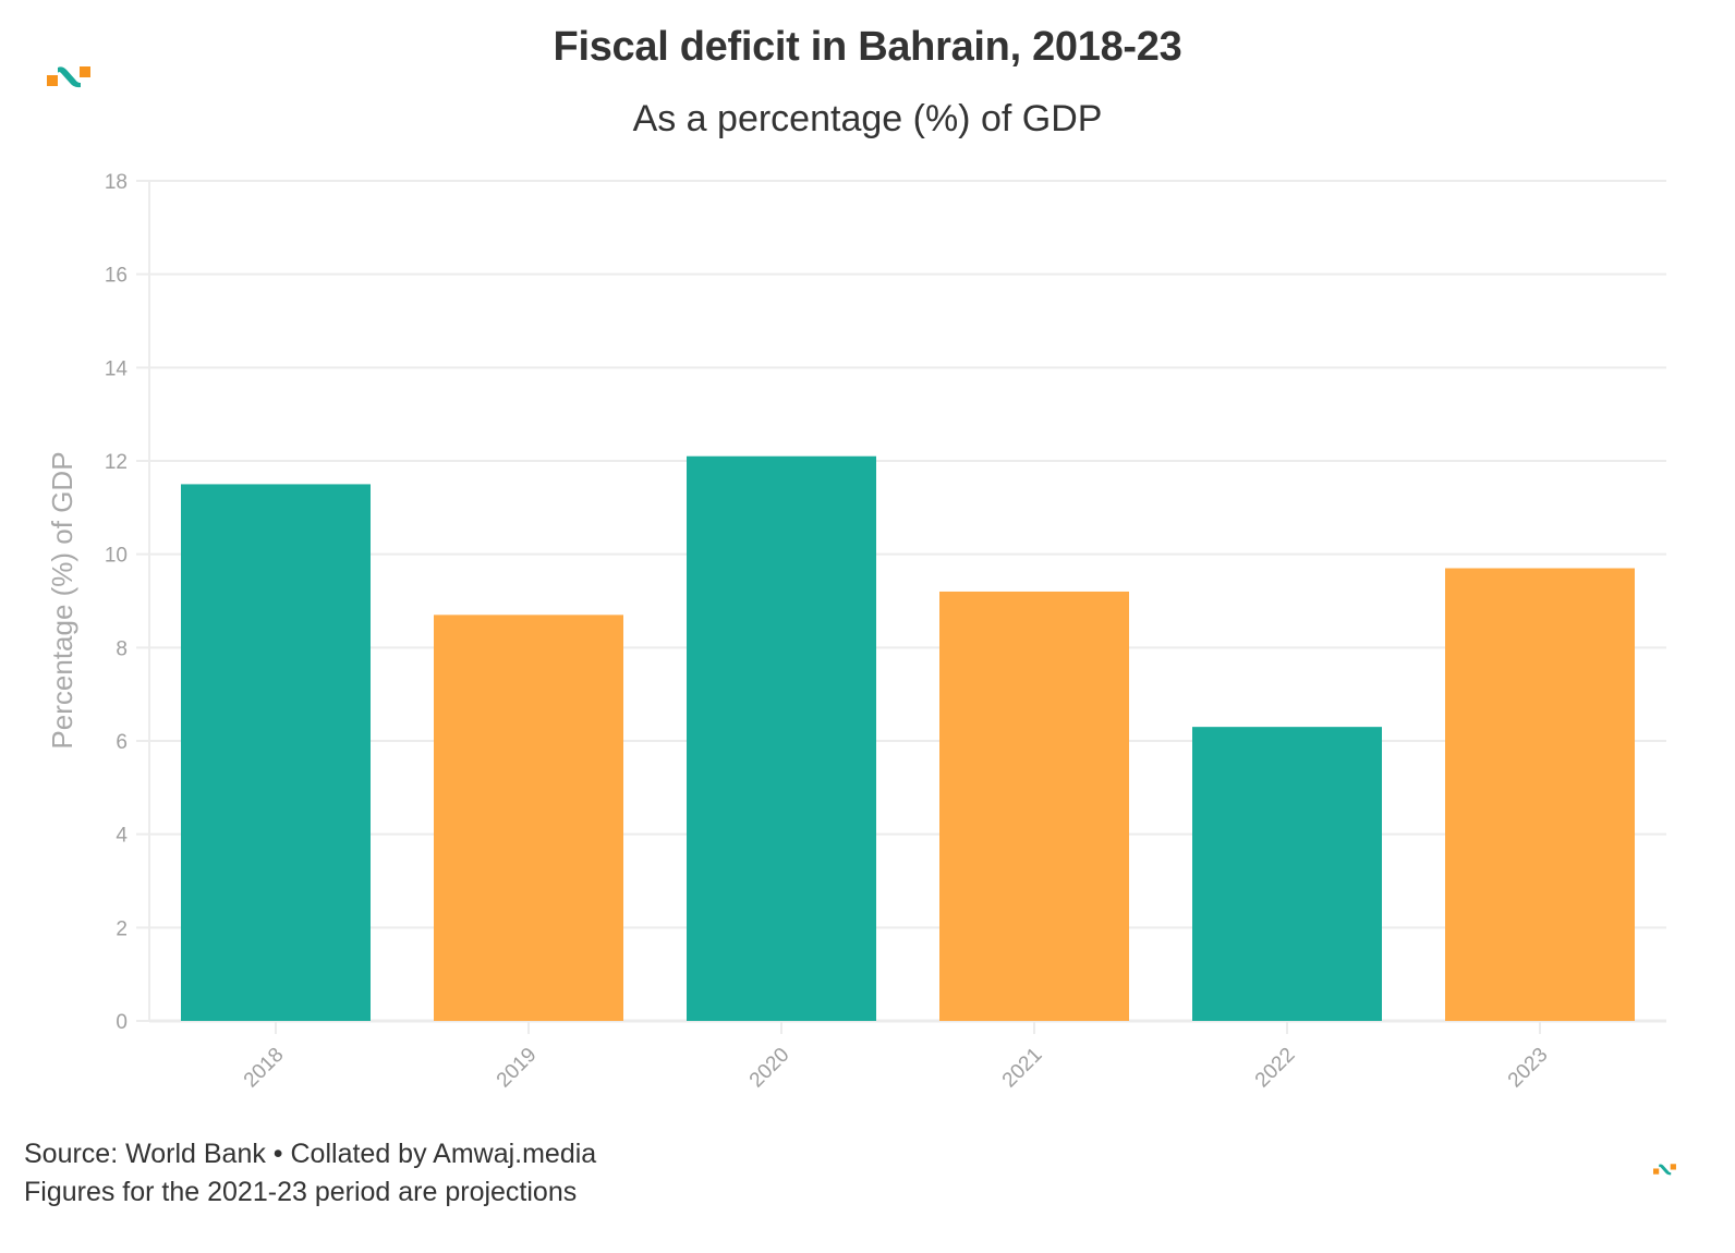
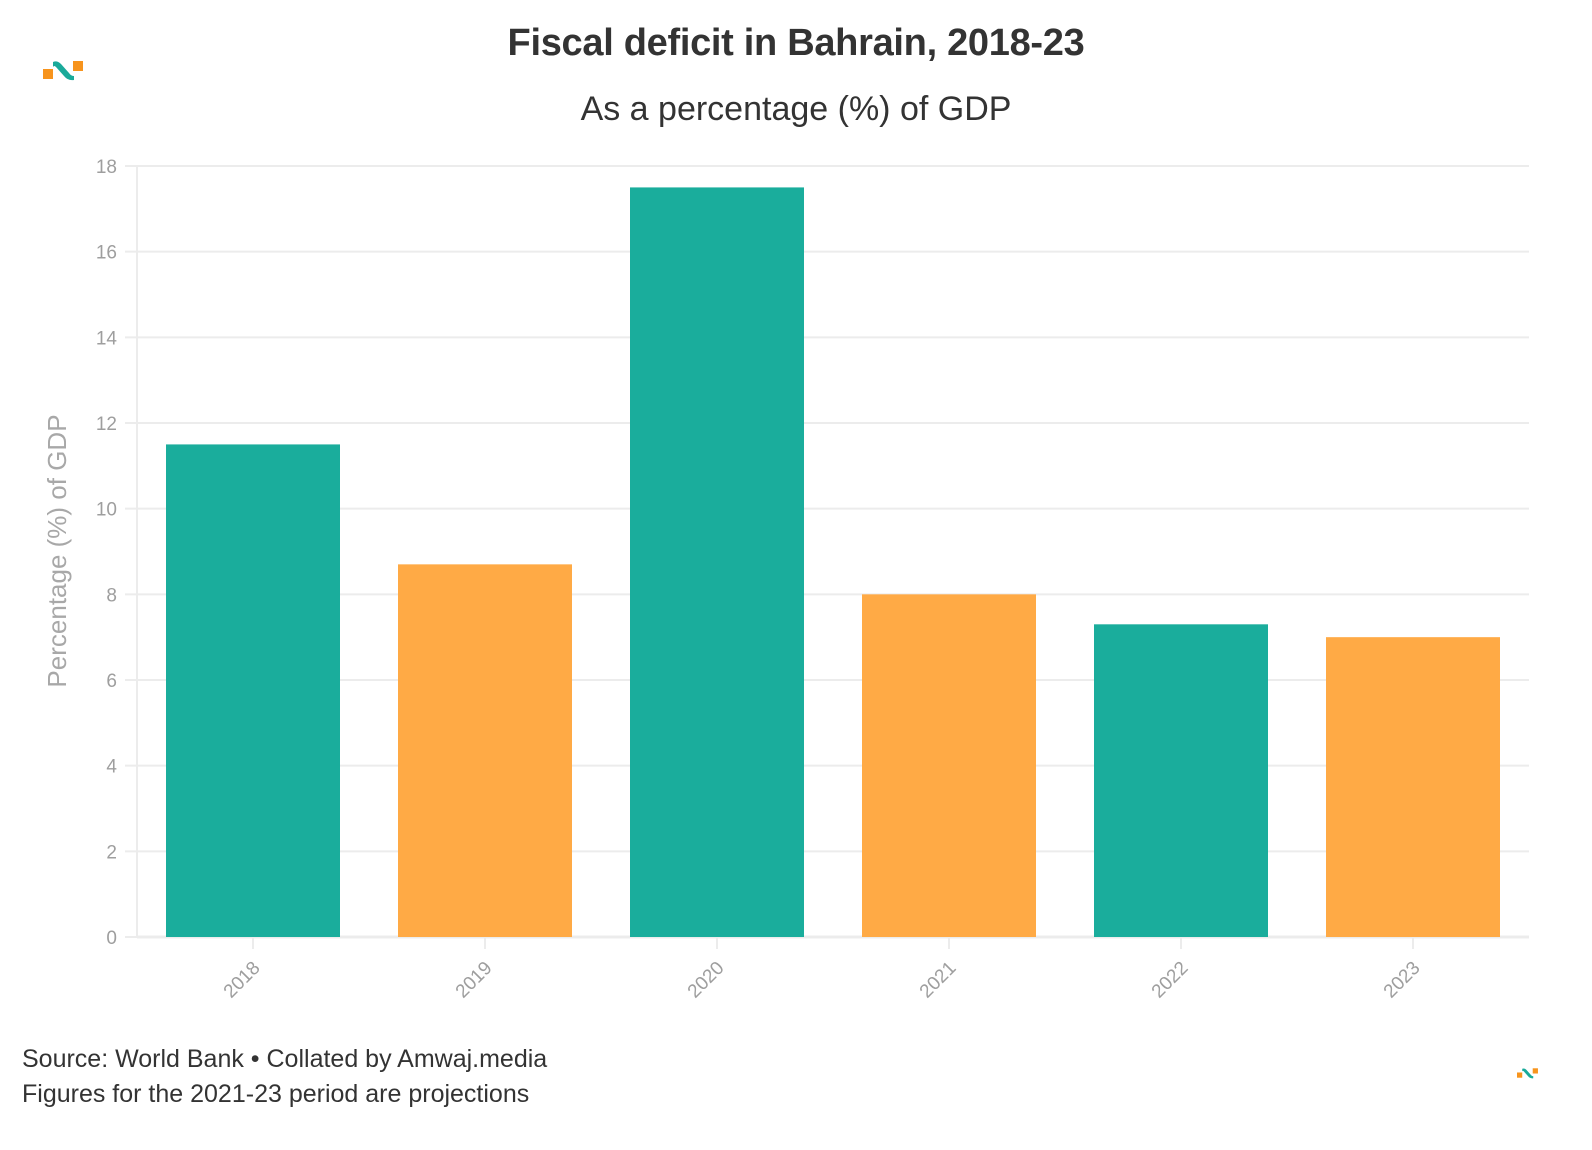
2020: 12.1 -> 17.5
2021: 9.2 -> 8.0
2022: 6.3 -> 7.3
2023: 9.7 -> 7.0
